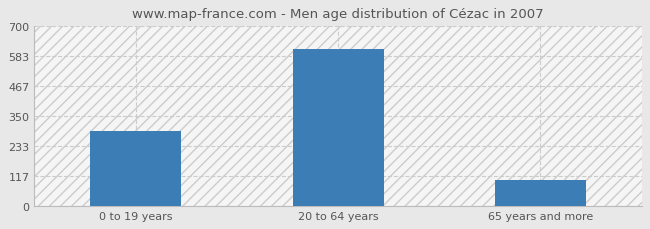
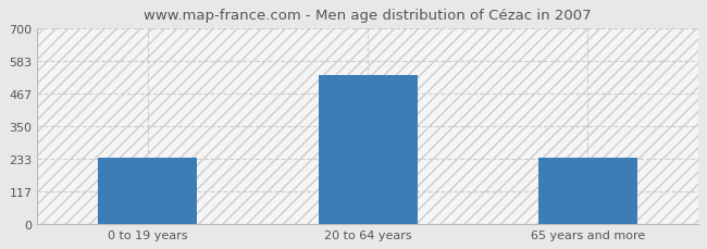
0 to 19 years: 291 -> 235
20 to 64 years: 610 -> 530
65 years and more: 100 -> 235
